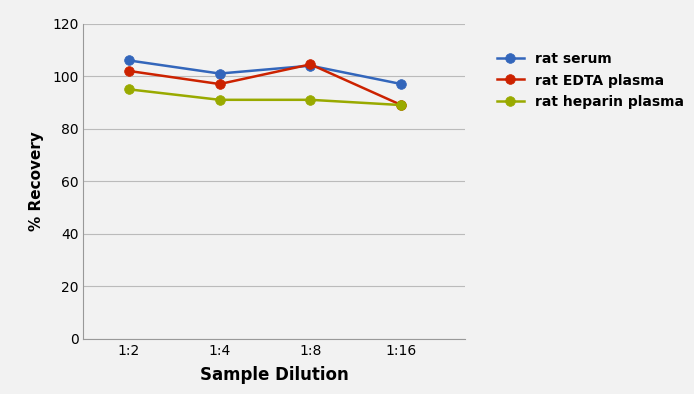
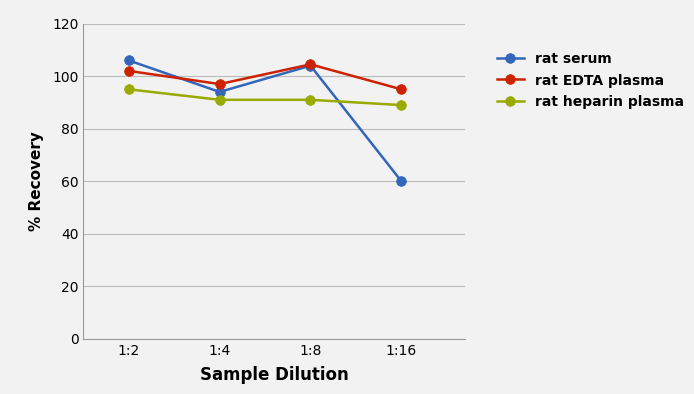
rat serum/1:4: 101 -> 94
rat serum/1:16: 97 -> 60
rat EDTA plasma/1:16: 89.0 -> 95.0
